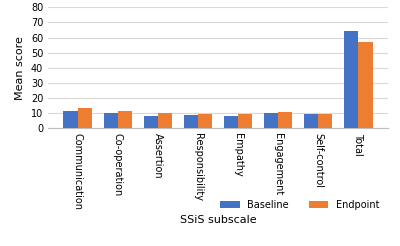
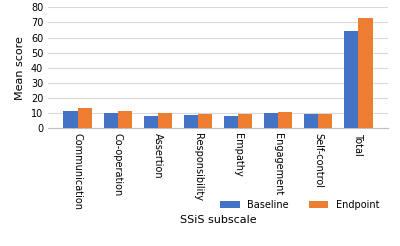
Endpoint/Total: 57 -> 73
